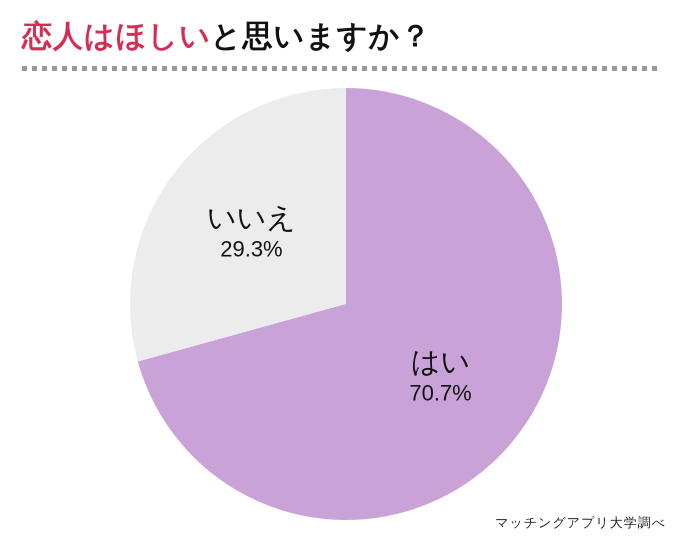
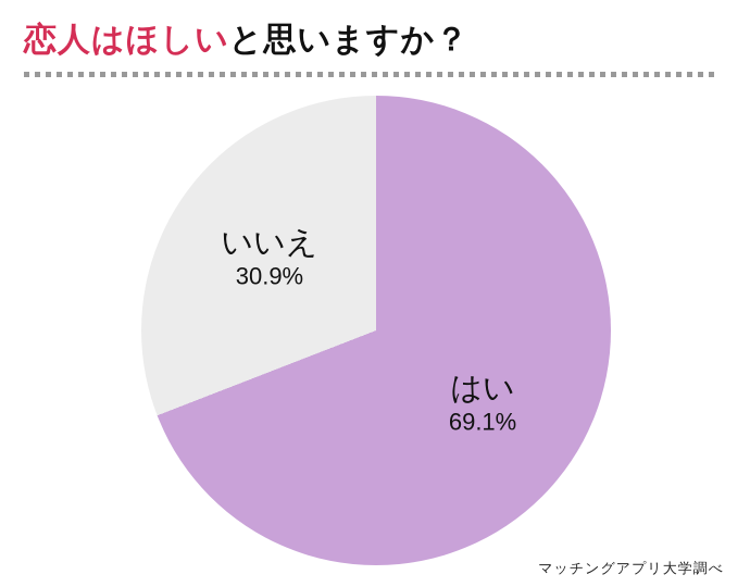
はい: 70.7% -> 69.1%
いいえ: 29.3% -> 30.9%
